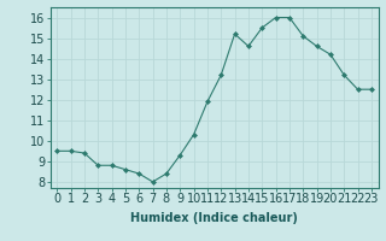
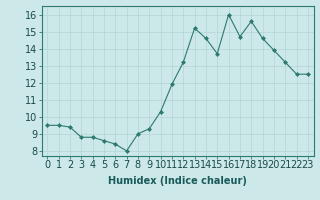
8: 8.4 -> 9.0
15: 15.5 -> 13.7
17: 16.0 -> 14.7
18: 15.1 -> 15.6
20: 14.2 -> 13.9
